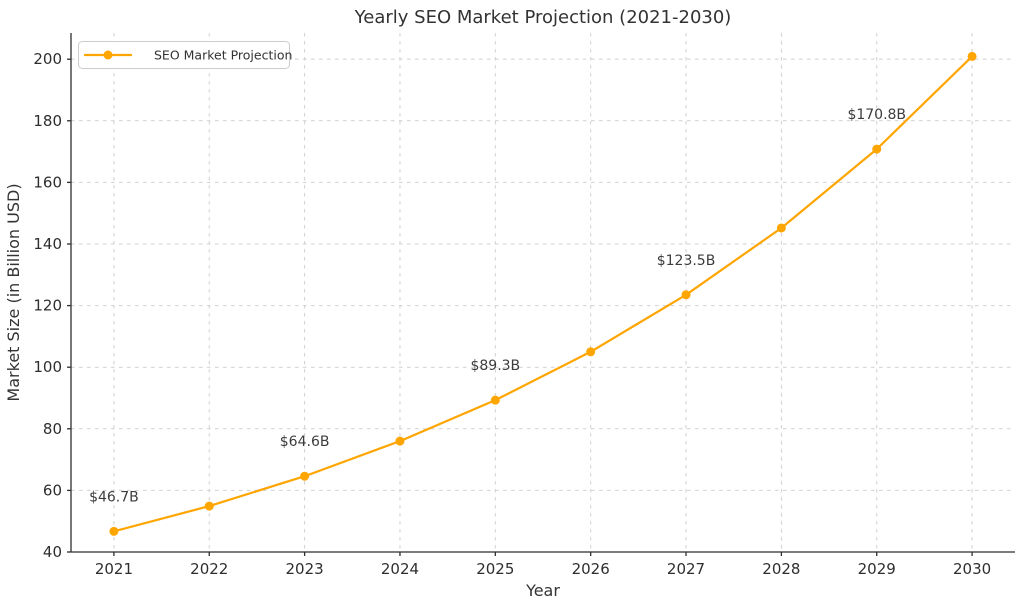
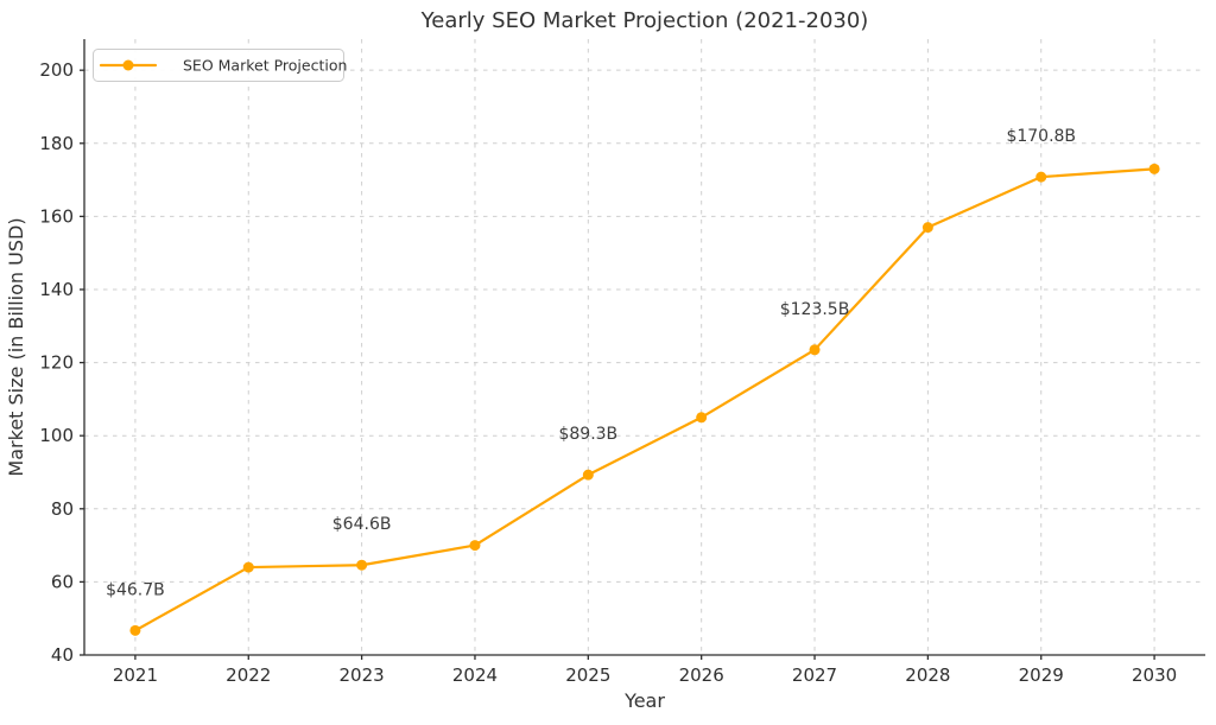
2022: 55 -> 64
2024: 76 -> 70
2028: 145 -> 157
2030: 201 -> 173
